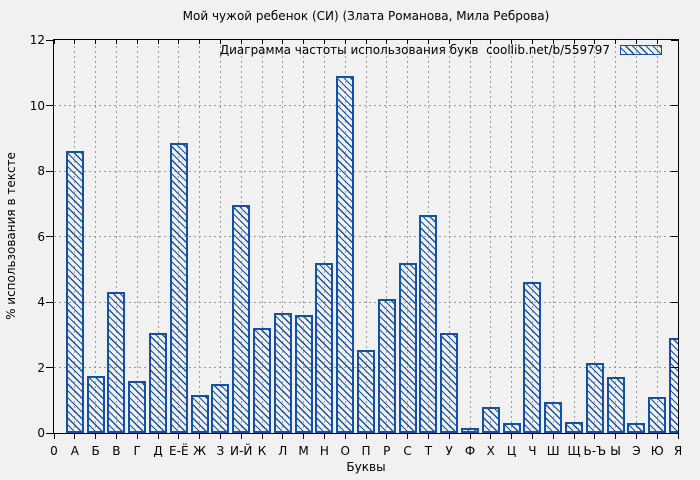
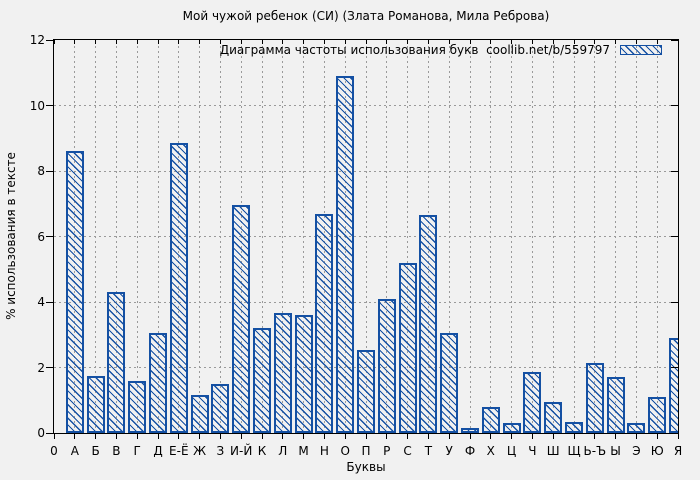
Н: 5.2 -> 6.7
Ч: 4.6 -> 1.9
